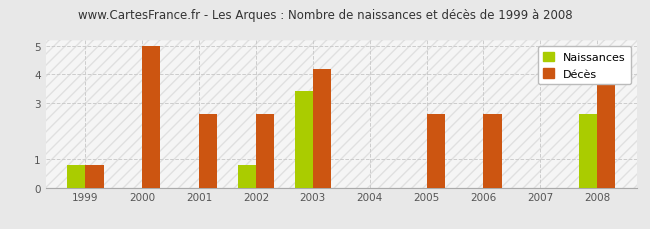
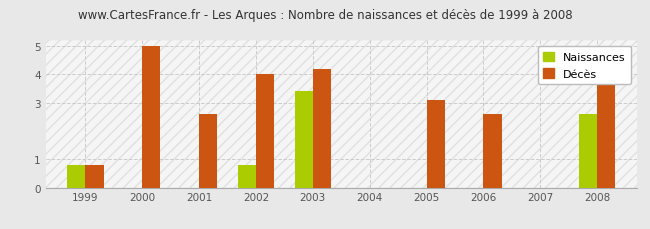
Décès/2002: 2.6 -> 4.0
Décès/2005: 2.6 -> 3.1
